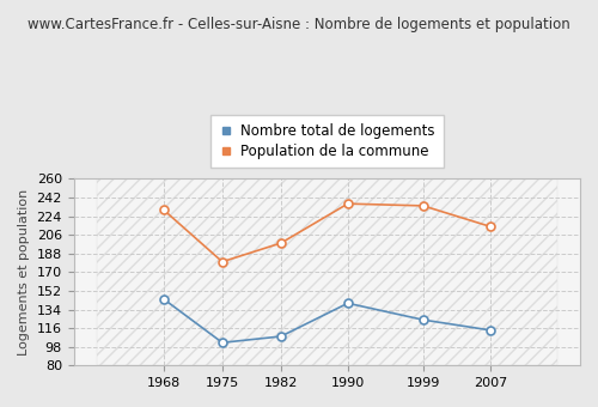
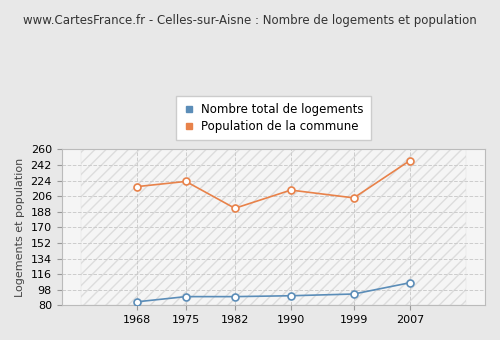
Nombre total de logements/1968: 144 -> 84
Population de la commune/1968: 230 -> 217
Nombre total de logements/1975: 102 -> 90
Population de la commune/1975: 180 -> 223
Nombre total de logements/1982: 108 -> 90
Population de la commune/1982: 198 -> 192
Nombre total de logements/1990: 140 -> 91
Population de la commune/1990: 236 -> 213
Nombre total de logements/1999: 124 -> 93
Population de la commune/1999: 234 -> 204
Nombre total de logements/2007: 114 -> 106
Population de la commune/2007: 214 -> 247
